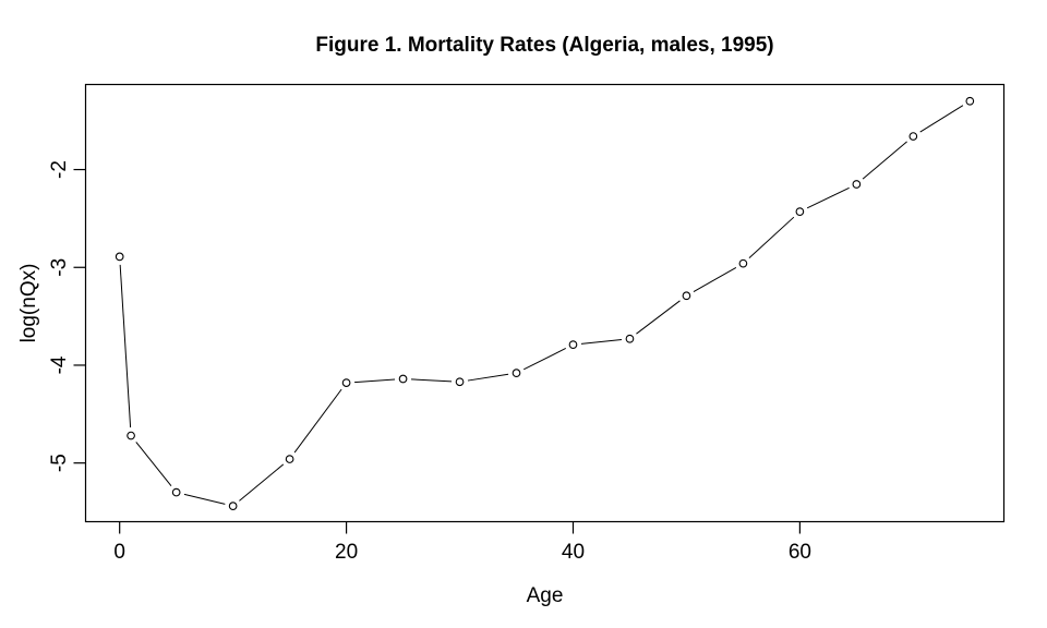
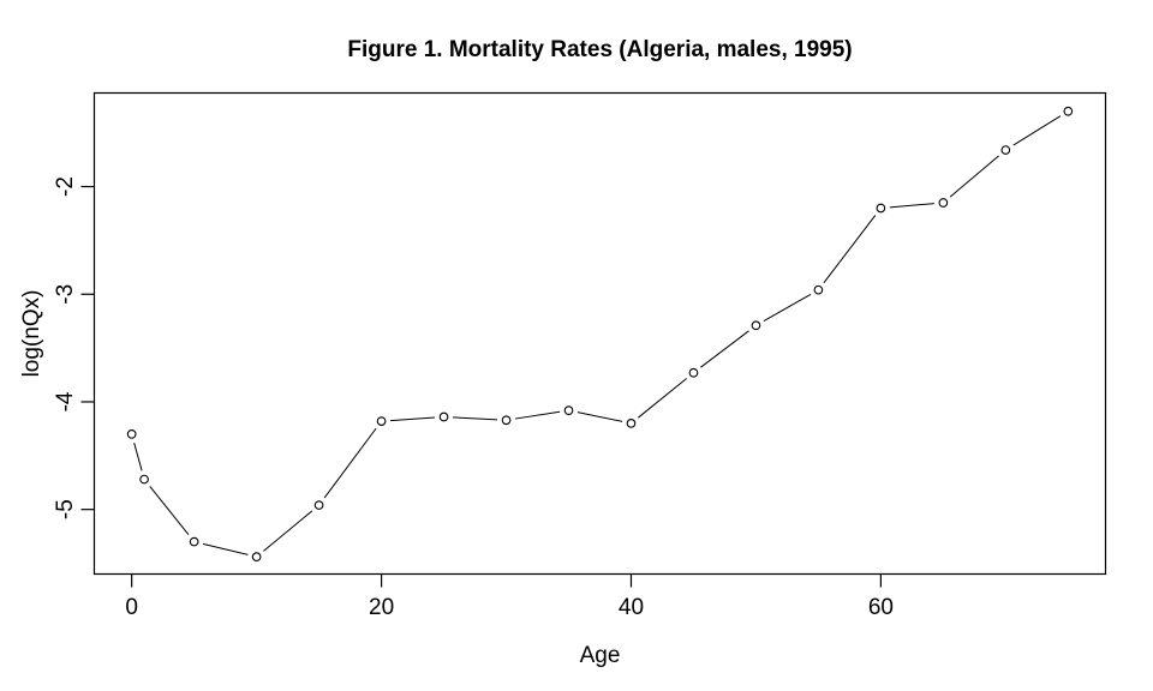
0: -2.9 -> -4.3
40: -3.8 -> -4.2
60: -2.4 -> -2.2
